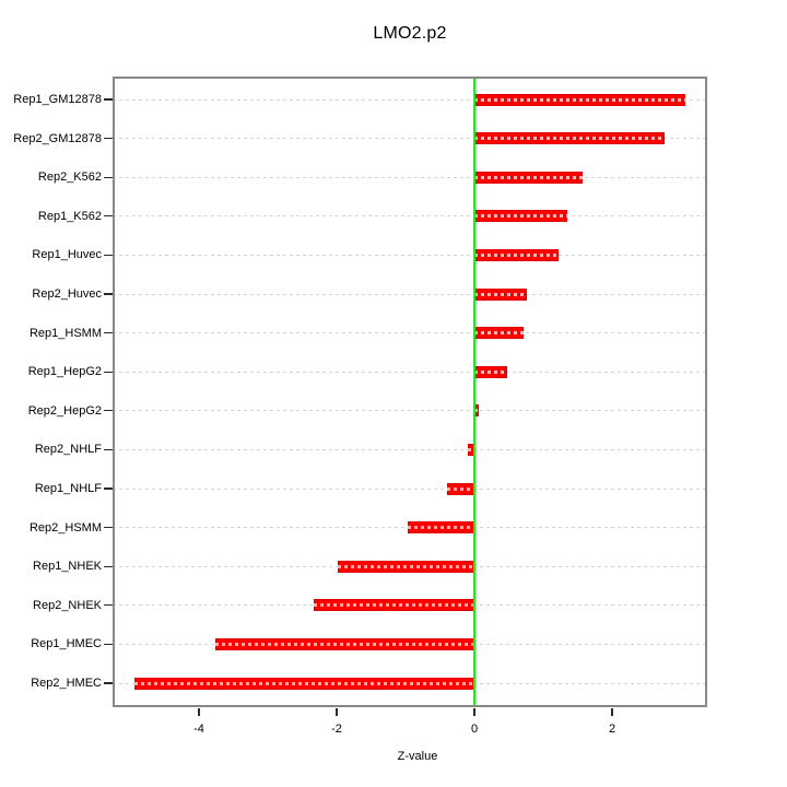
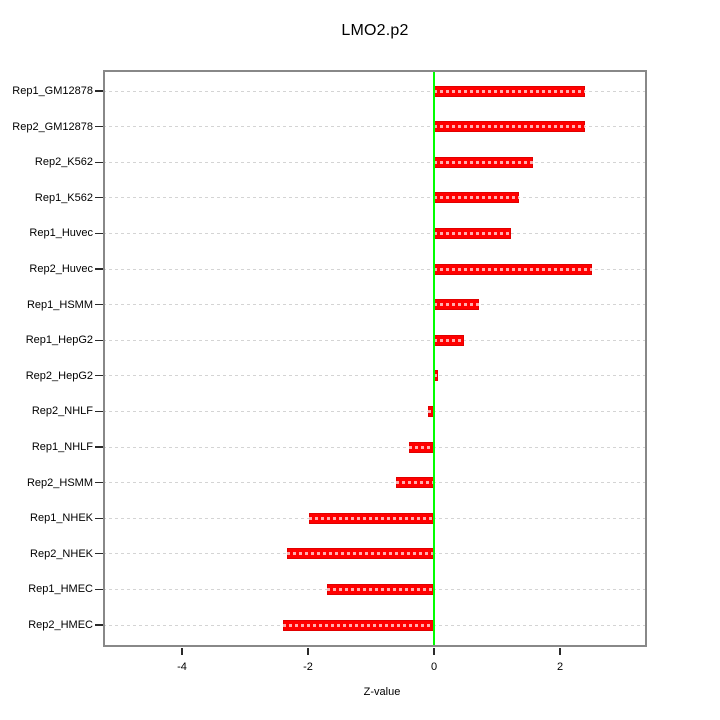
Rep1_GM12878: 3.1 -> 2.4
Rep2_GM12878: 2.8 -> 2.4
Rep2_Huvec: 0.8 -> 2.5
Rep2_HSMM: -1.0 -> -0.6
Rep1_HMEC: -3.8 -> -1.7
Rep2_HMEC: -4.9 -> -2.4
